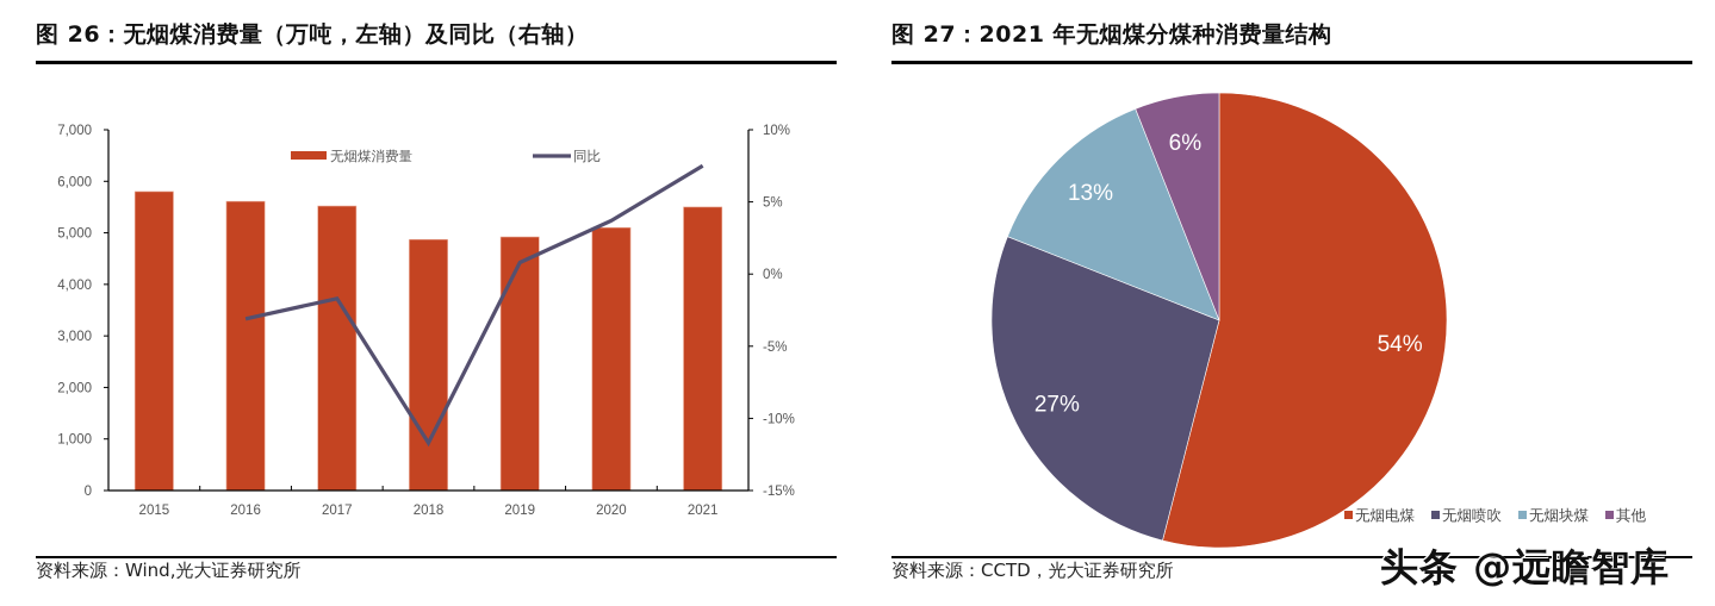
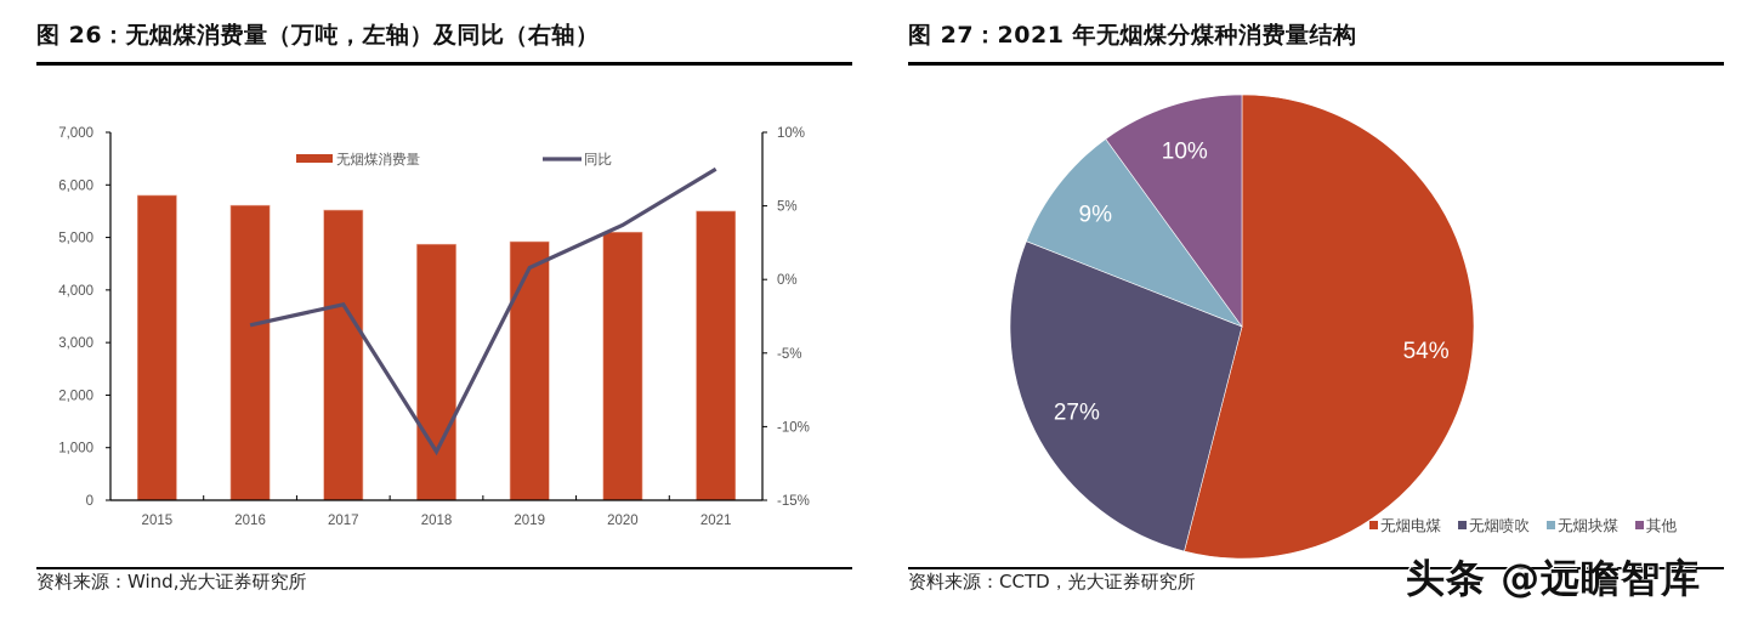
图 27：2021 年无烟煤分煤种消费量结构/无烟块煤: 13% -> 9%
图 27：2021 年无烟煤分煤种消费量结构/其他: 6% -> 10%
